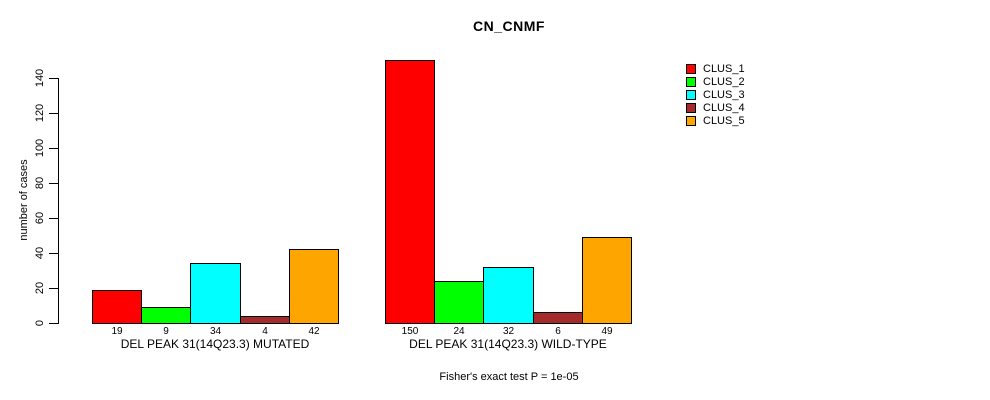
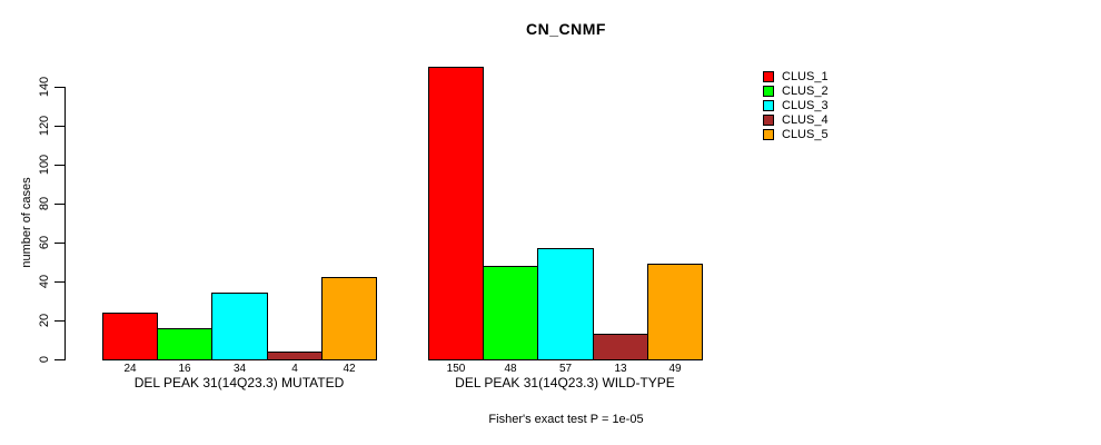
CLUS_1/DEL PEAK 31(14Q23.3) MUTATED: 19 -> 24
CLUS_2/DEL PEAK 31(14Q23.3) MUTATED: 9 -> 16
CLUS_2/DEL PEAK 31(14Q23.3) WILD-TYPE: 24 -> 48
CLUS_3/DEL PEAK 31(14Q23.3) WILD-TYPE: 32 -> 57
CLUS_4/DEL PEAK 31(14Q23.3) WILD-TYPE: 6 -> 13
